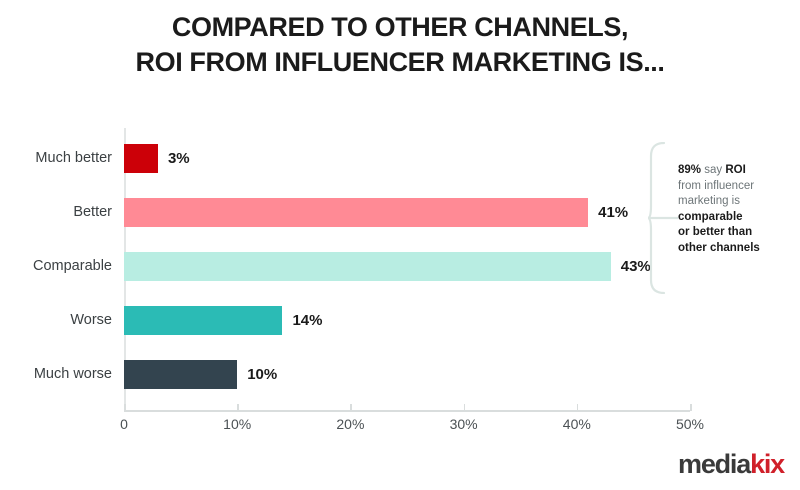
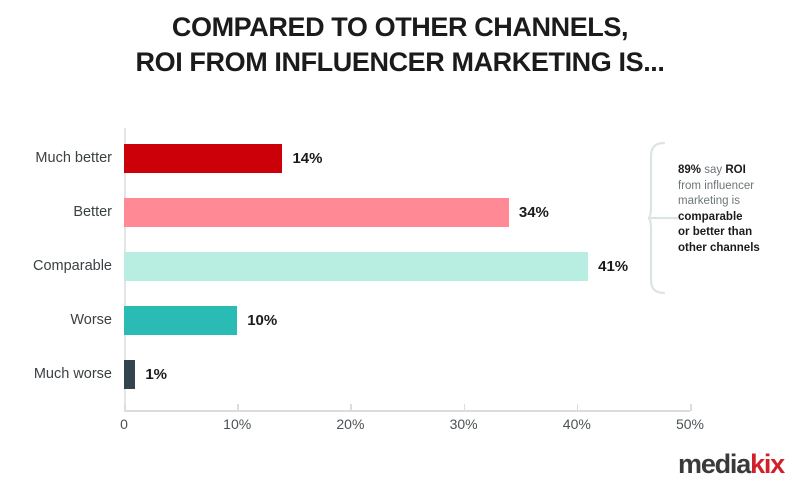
Much better: 3% -> 14%
Better: 41% -> 34%
Comparable: 43% -> 41%
Worse: 14% -> 10%
Much worse: 10% -> 1%
